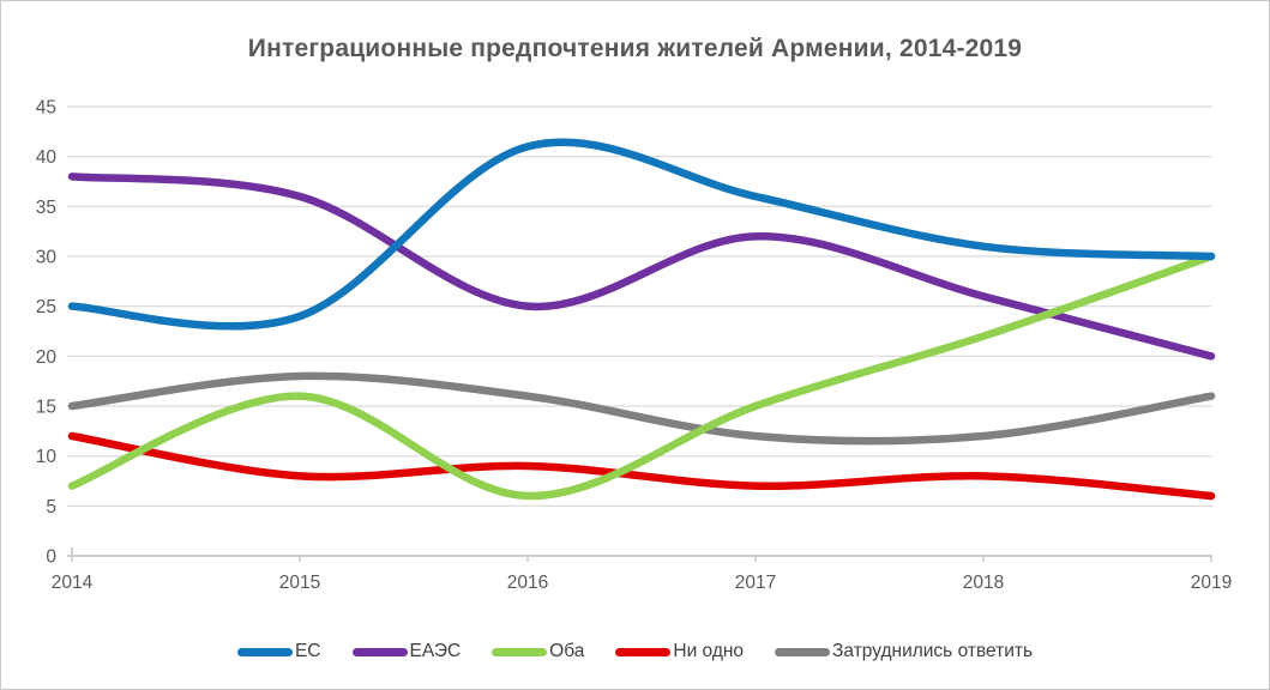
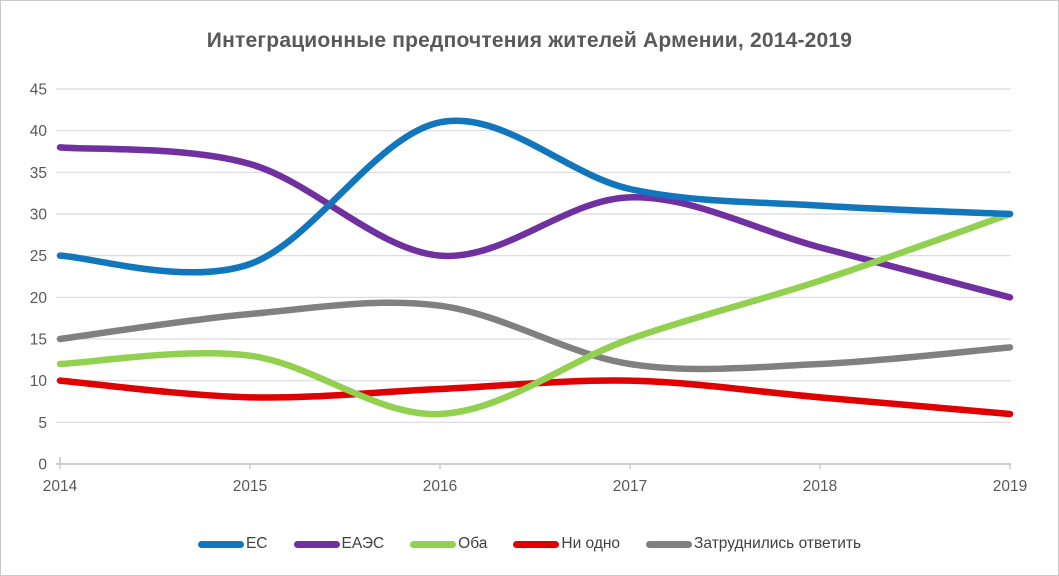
Оба/2014: 7 -> 12
Ни одно/2014: 12 -> 10
Оба/2015: 16 -> 13
Затруднились ответить/2016: 16 -> 19
ЕС/2017: 36 -> 33
Ни одно/2017: 7 -> 10
Затруднились ответить/2019: 16 -> 14
